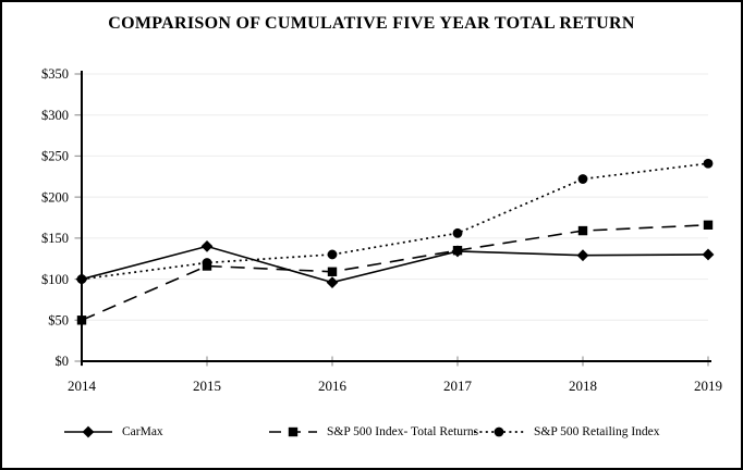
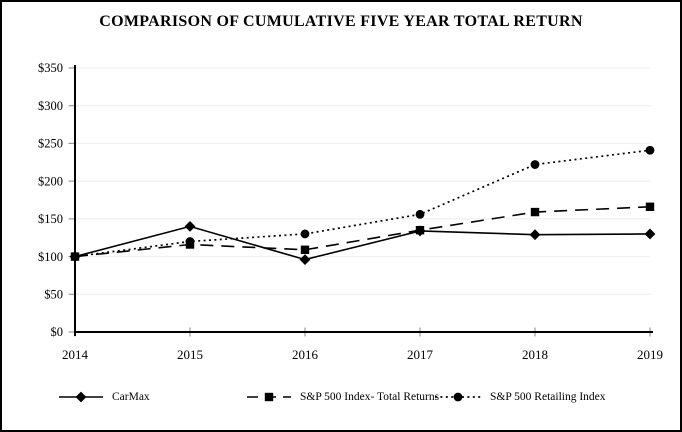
S&P 500 Index- Total Returns/2014: $50 -> $100
